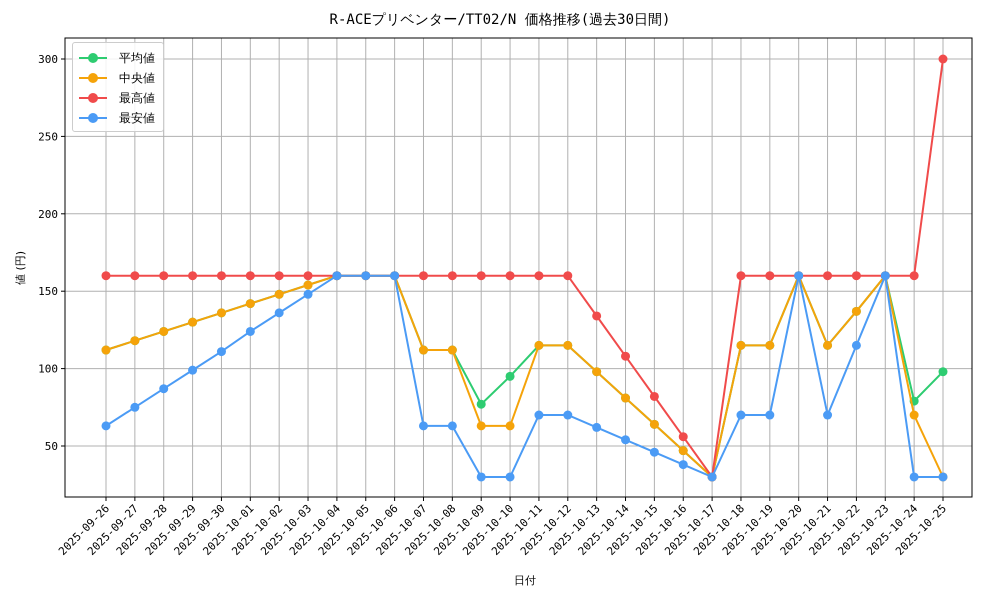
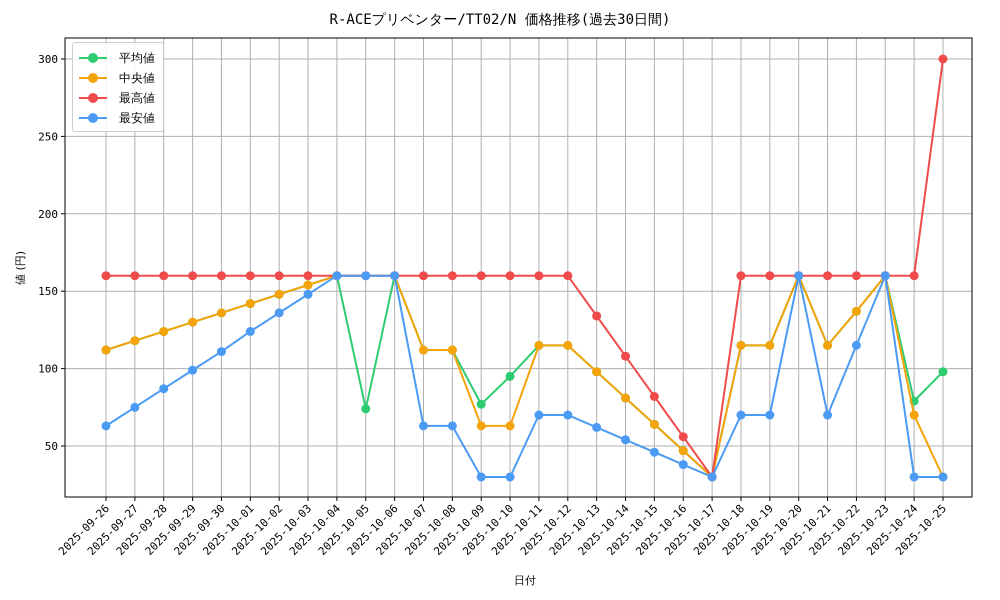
平均値/2025-10-05: 160 -> 74
